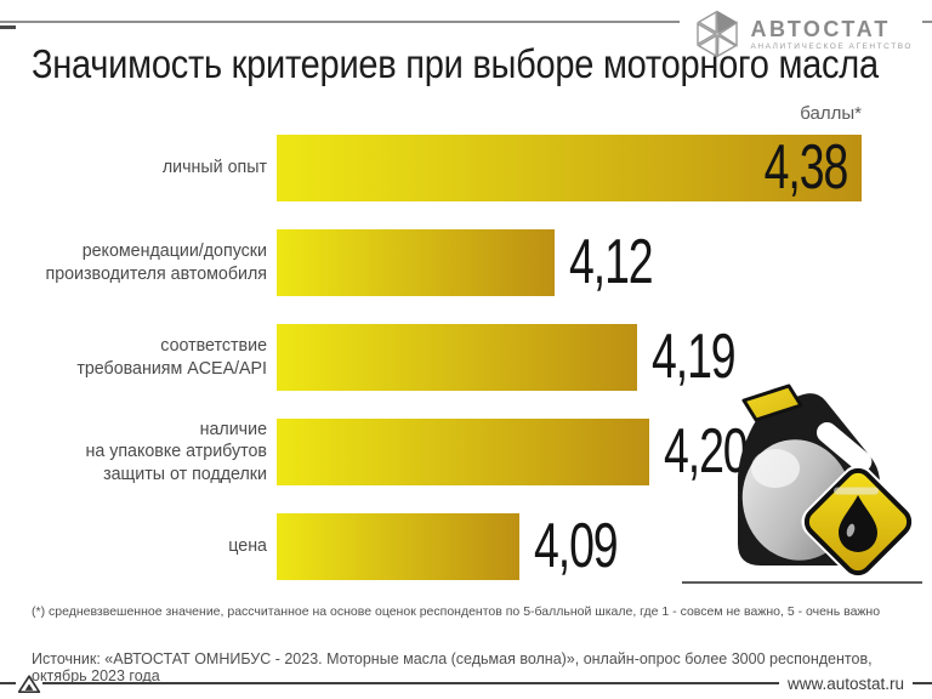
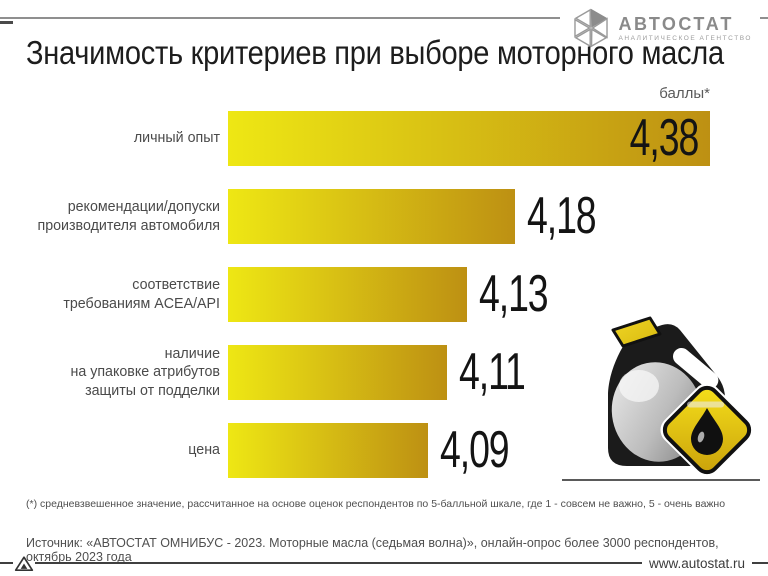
рекомендации/допуски производителя автомобиля: 4,12 -> 4,18
соответствие требованиям ACEA/API: 4,19 -> 4,13
наличие на упаковке атрибутов защиты от подделки: 4,20 -> 4,11
